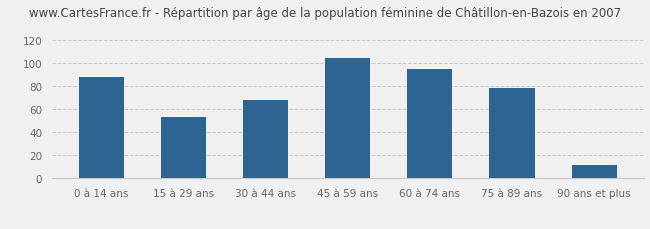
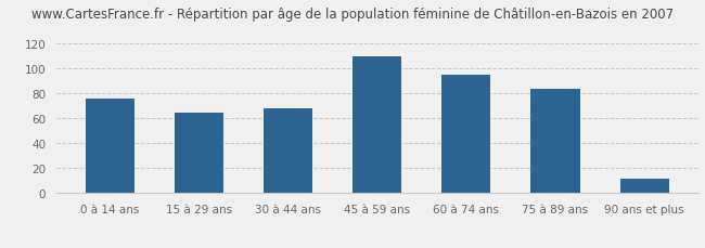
0 à 14 ans: 88 -> 76
15 à 29 ans: 53 -> 65
45 à 59 ans: 105 -> 110
75 à 89 ans: 79 -> 84
